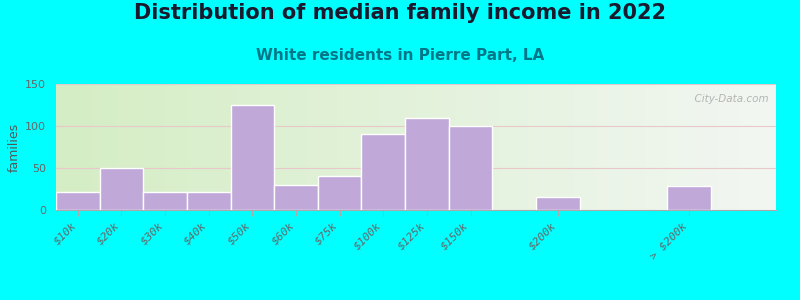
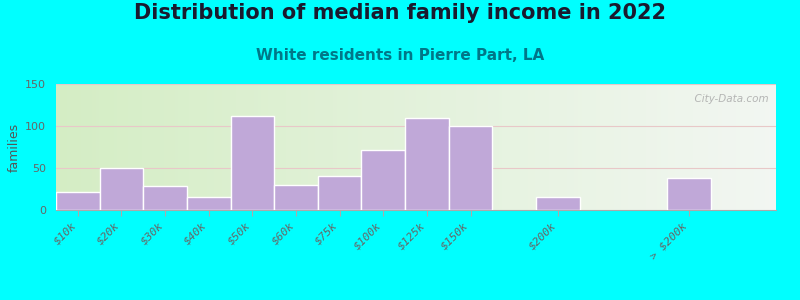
$30k: 22 -> 28
$40k: 22 -> 16
$50k: 125 -> 112
$100k: 90 -> 72
> $200k: 28 -> 38
